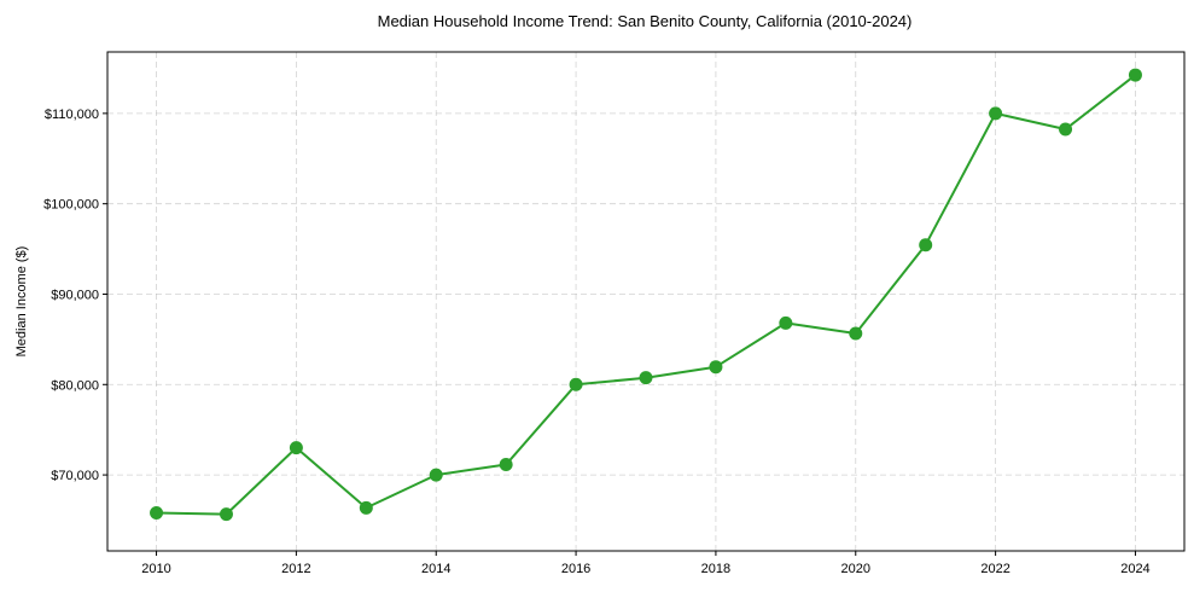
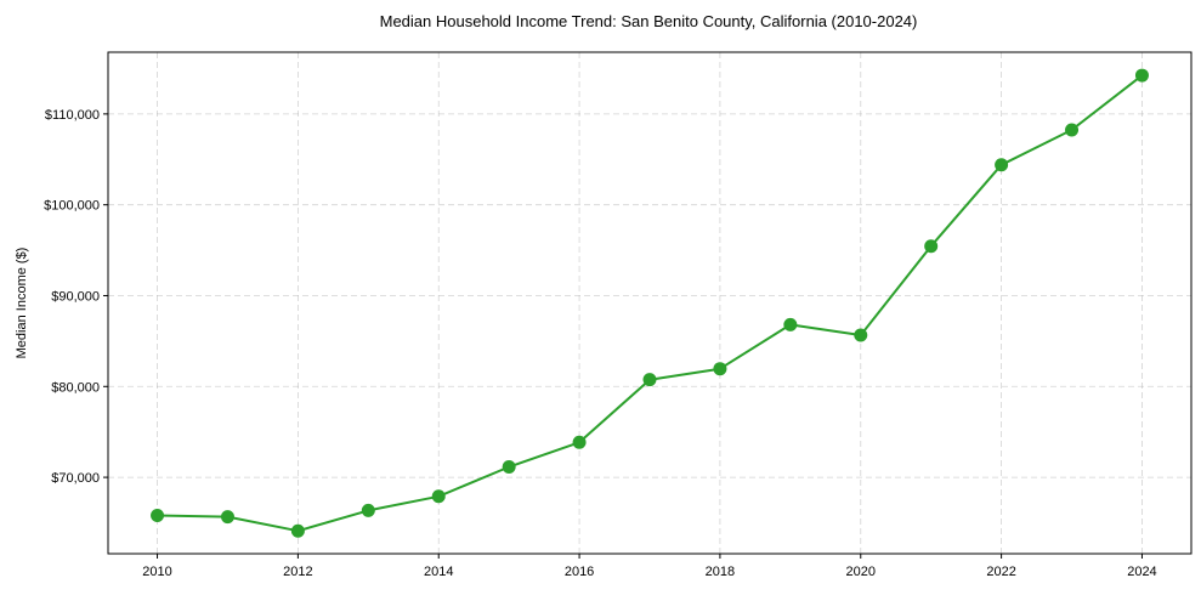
2012: $73000 -> $64000
2014: $70000 -> $68000
2016: $80000 -> $74000
2022: $110000 -> $104000
